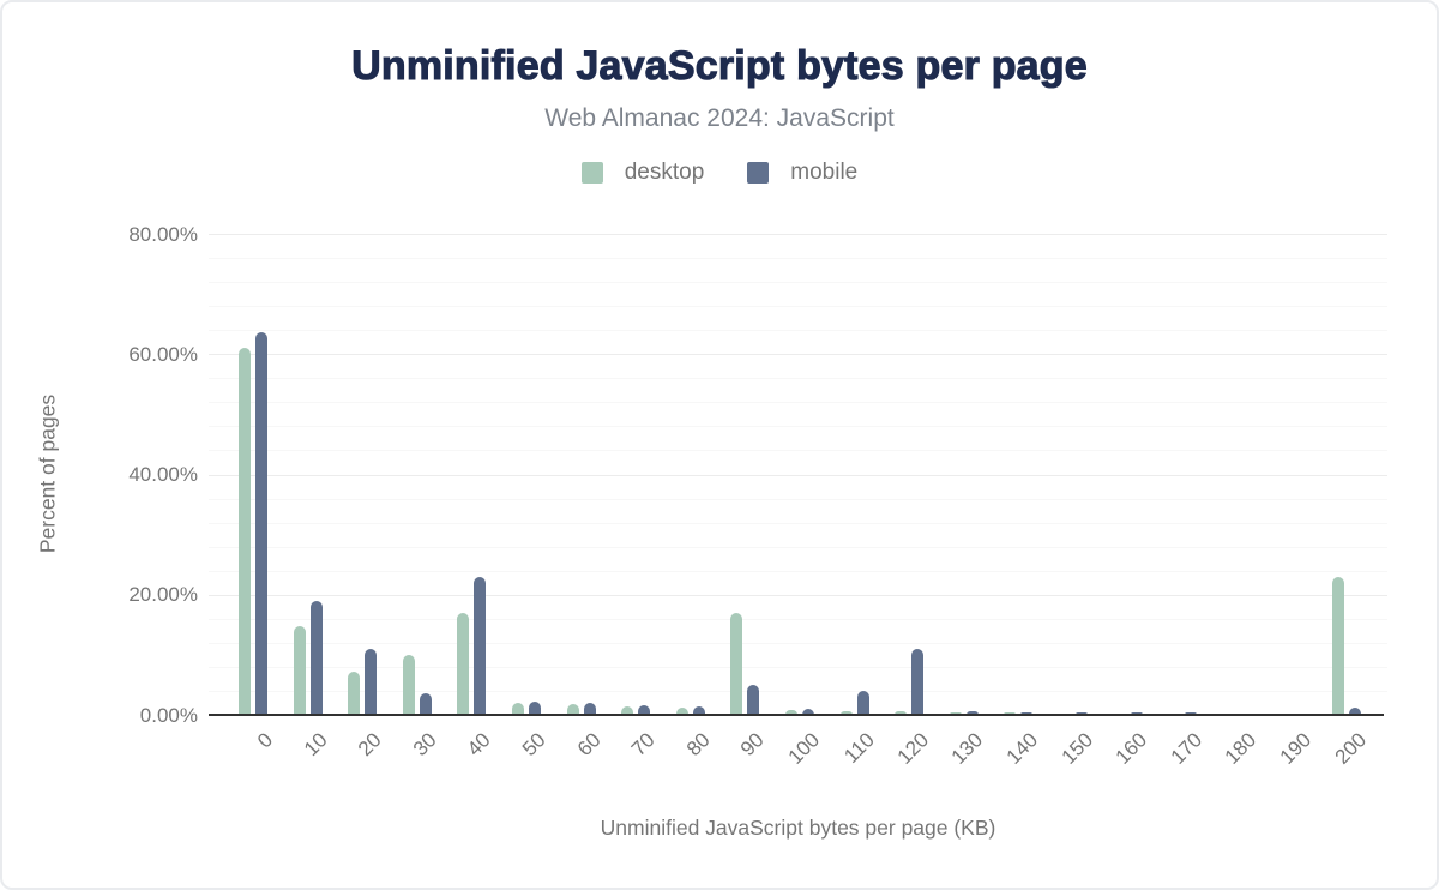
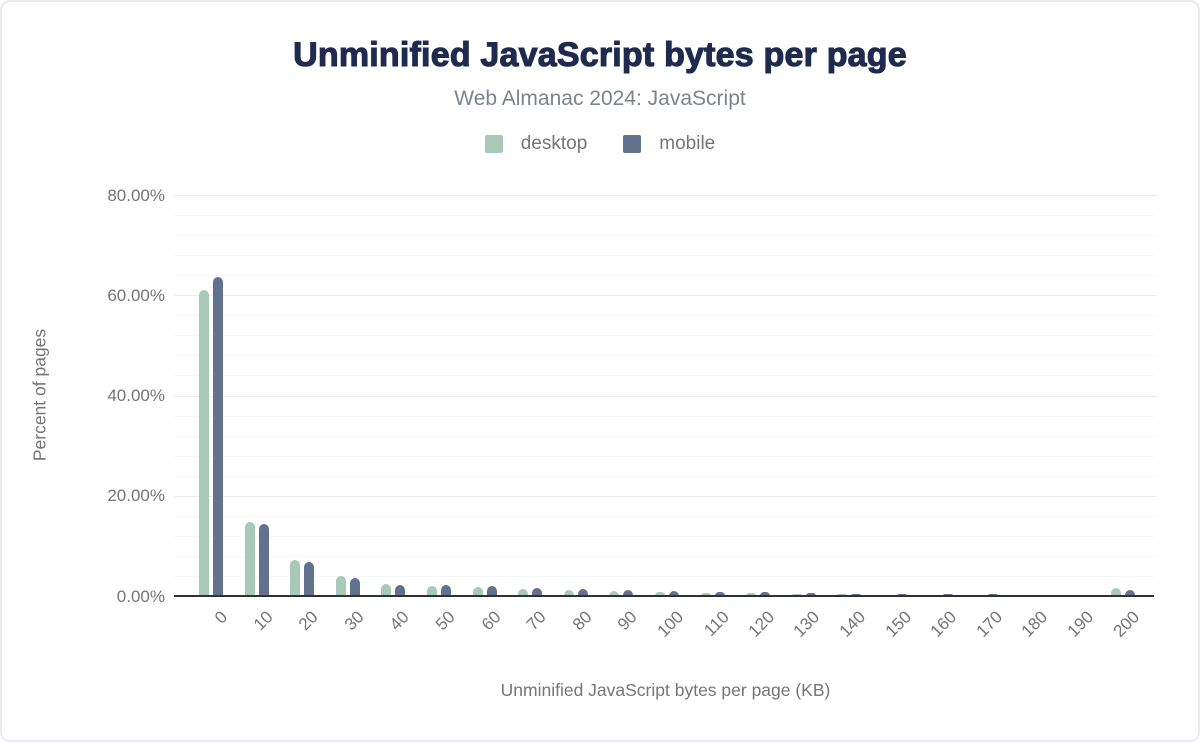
mobile/10: 19% -> 14%
mobile/20: 11% -> 7%
desktop/30: 10% -> 4%
desktop/40: 17% -> 2%
mobile/40: 23% -> 2%
desktop/90: 17% -> 1%
mobile/90: 5% -> 1%
mobile/110: 4% -> 1%
mobile/120: 11% -> 1%
desktop/200: 23% -> 2%
